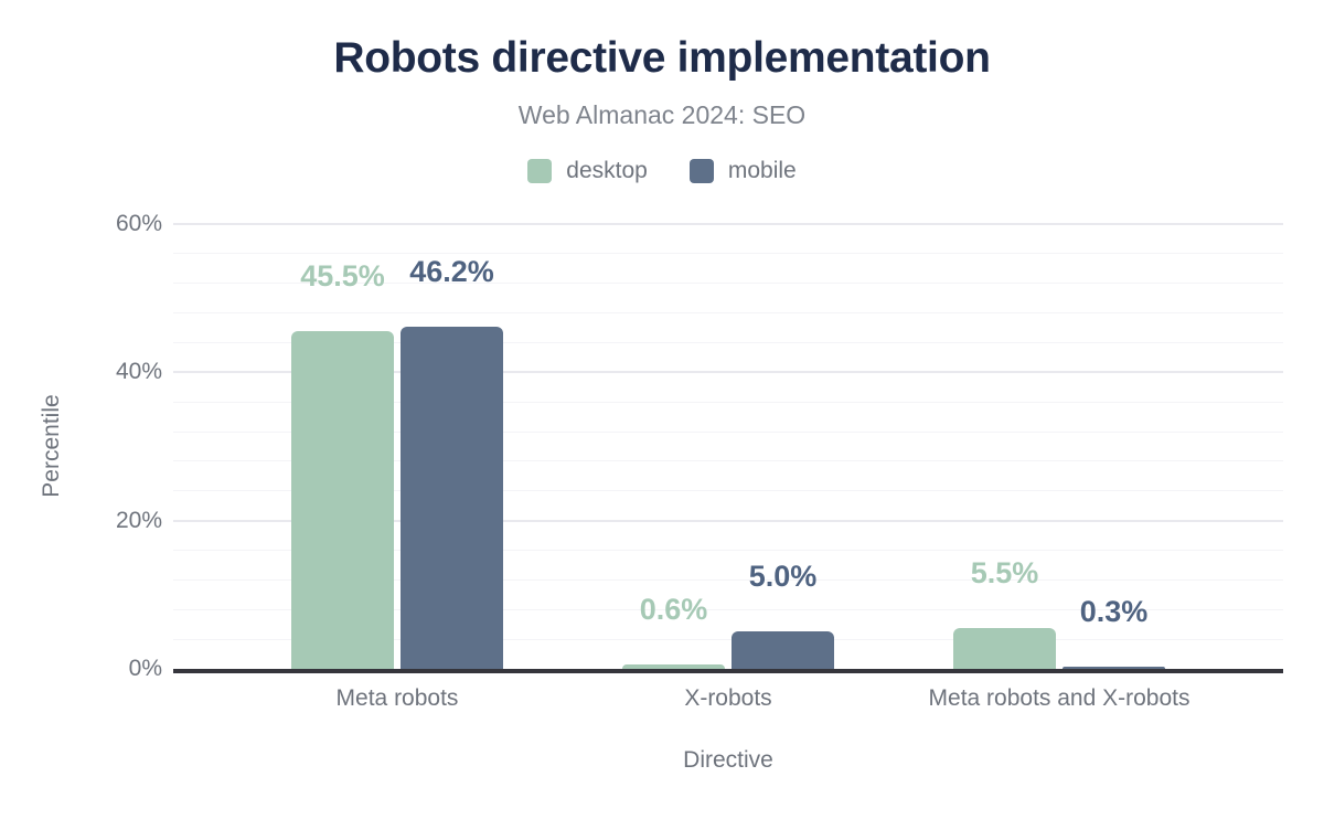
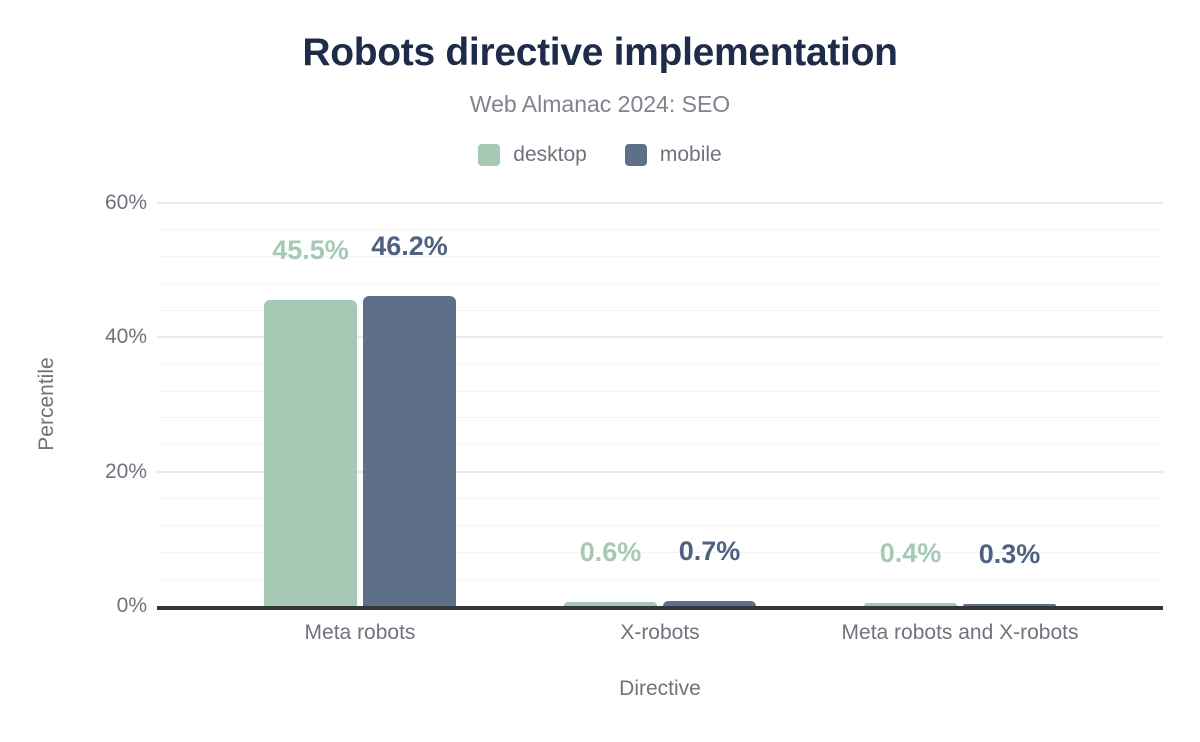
mobile/X-robots: 5.0% -> 0.7%
desktop/Meta robots and X-robots: 5.5% -> 0.4%
